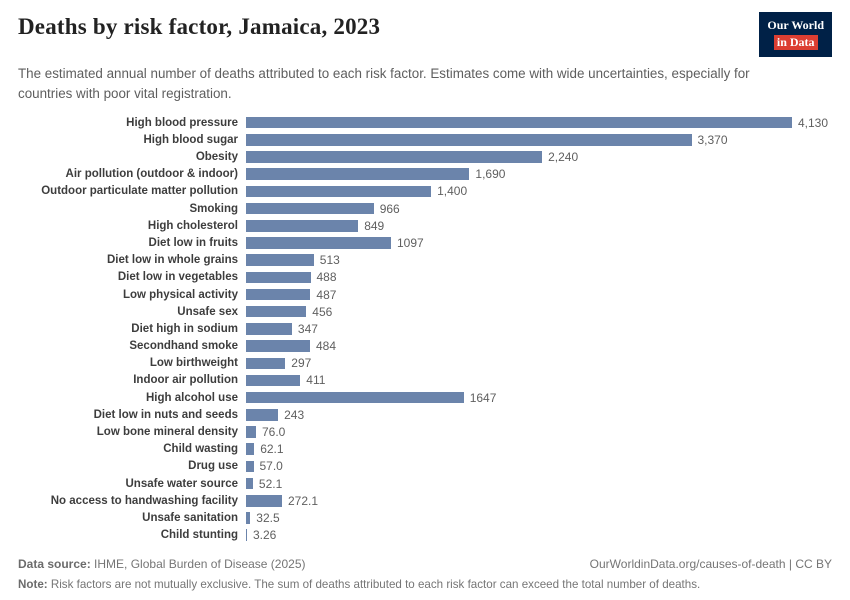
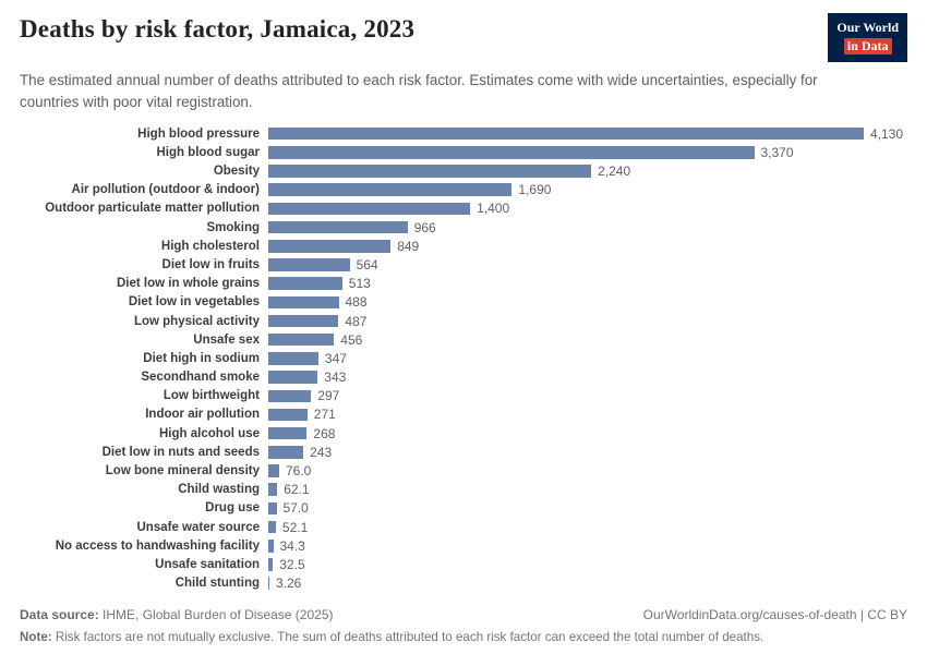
Diet low in fruits: 1097 -> 564
Secondhand smoke: 484 -> 343
Indoor air pollution: 411 -> 271
High alcohol use: 1647 -> 268
No access to handwashing facility: 272.1 -> 34.3
